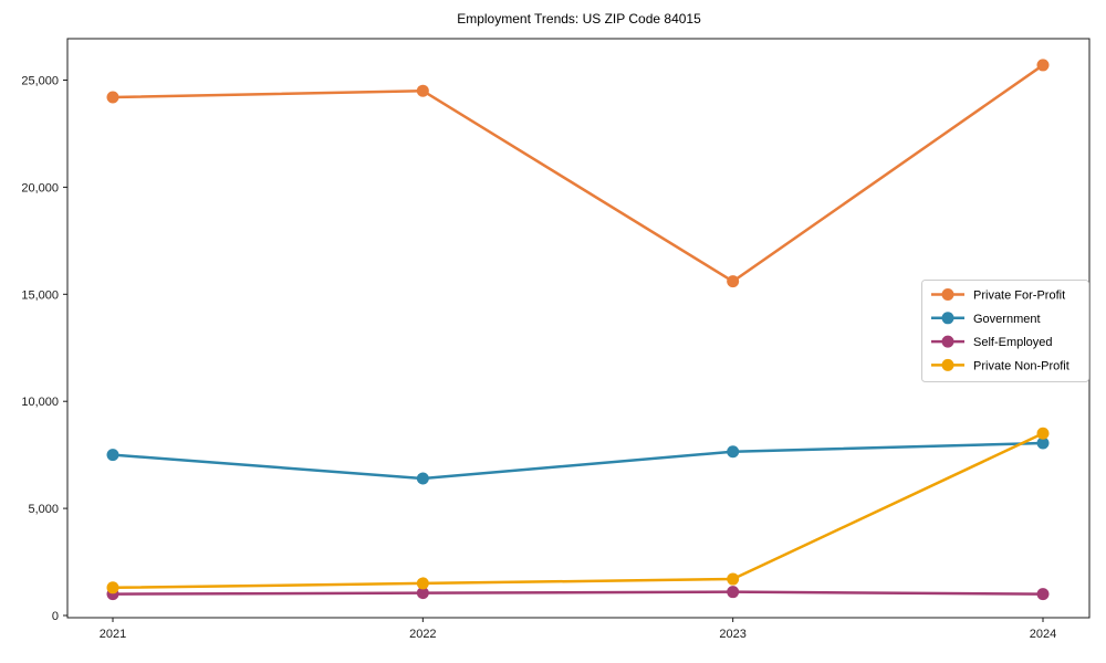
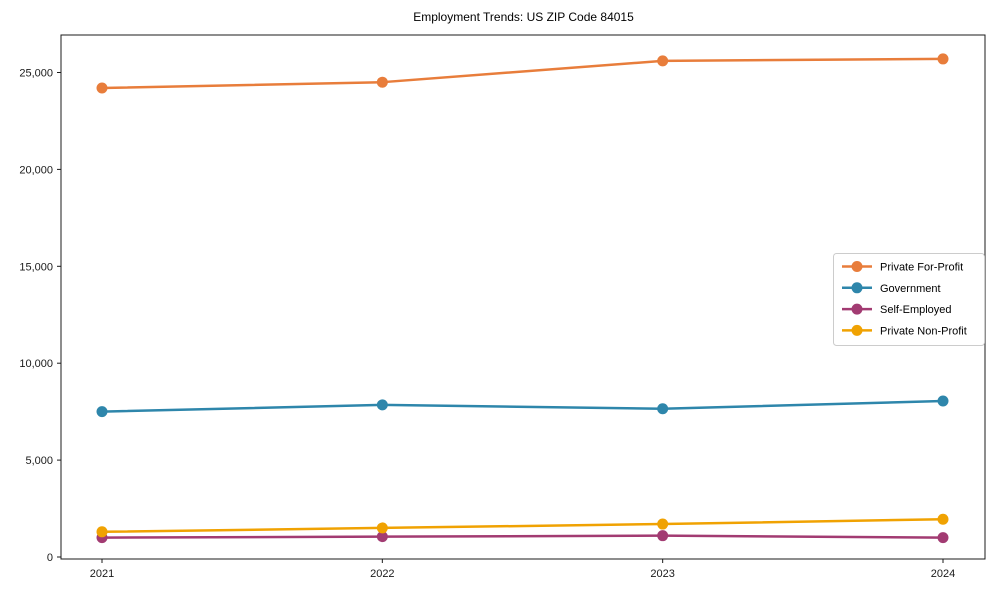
Government/2022: 6400 -> 7800
Private For-Profit/2023: 15600 -> 25600
Private Non-Profit/2024: 8500 -> 2000
